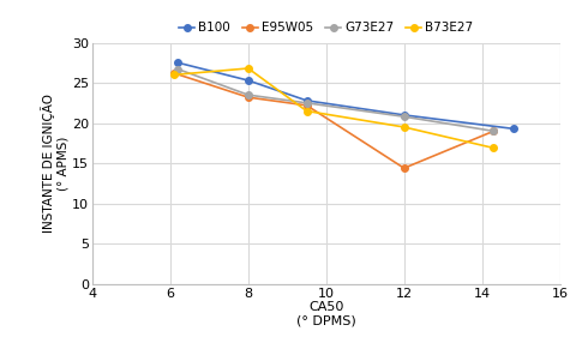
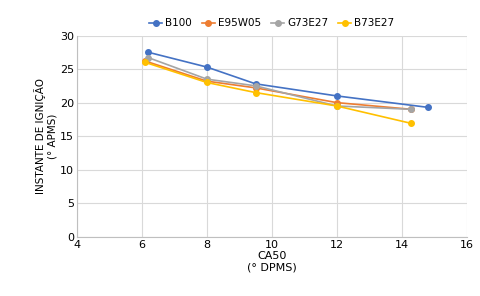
B73E27/8: 26.8 -> 23.0
E95W05/12: 14.4 -> 20.0
G73E27/12: 20.8 -> 19.5
